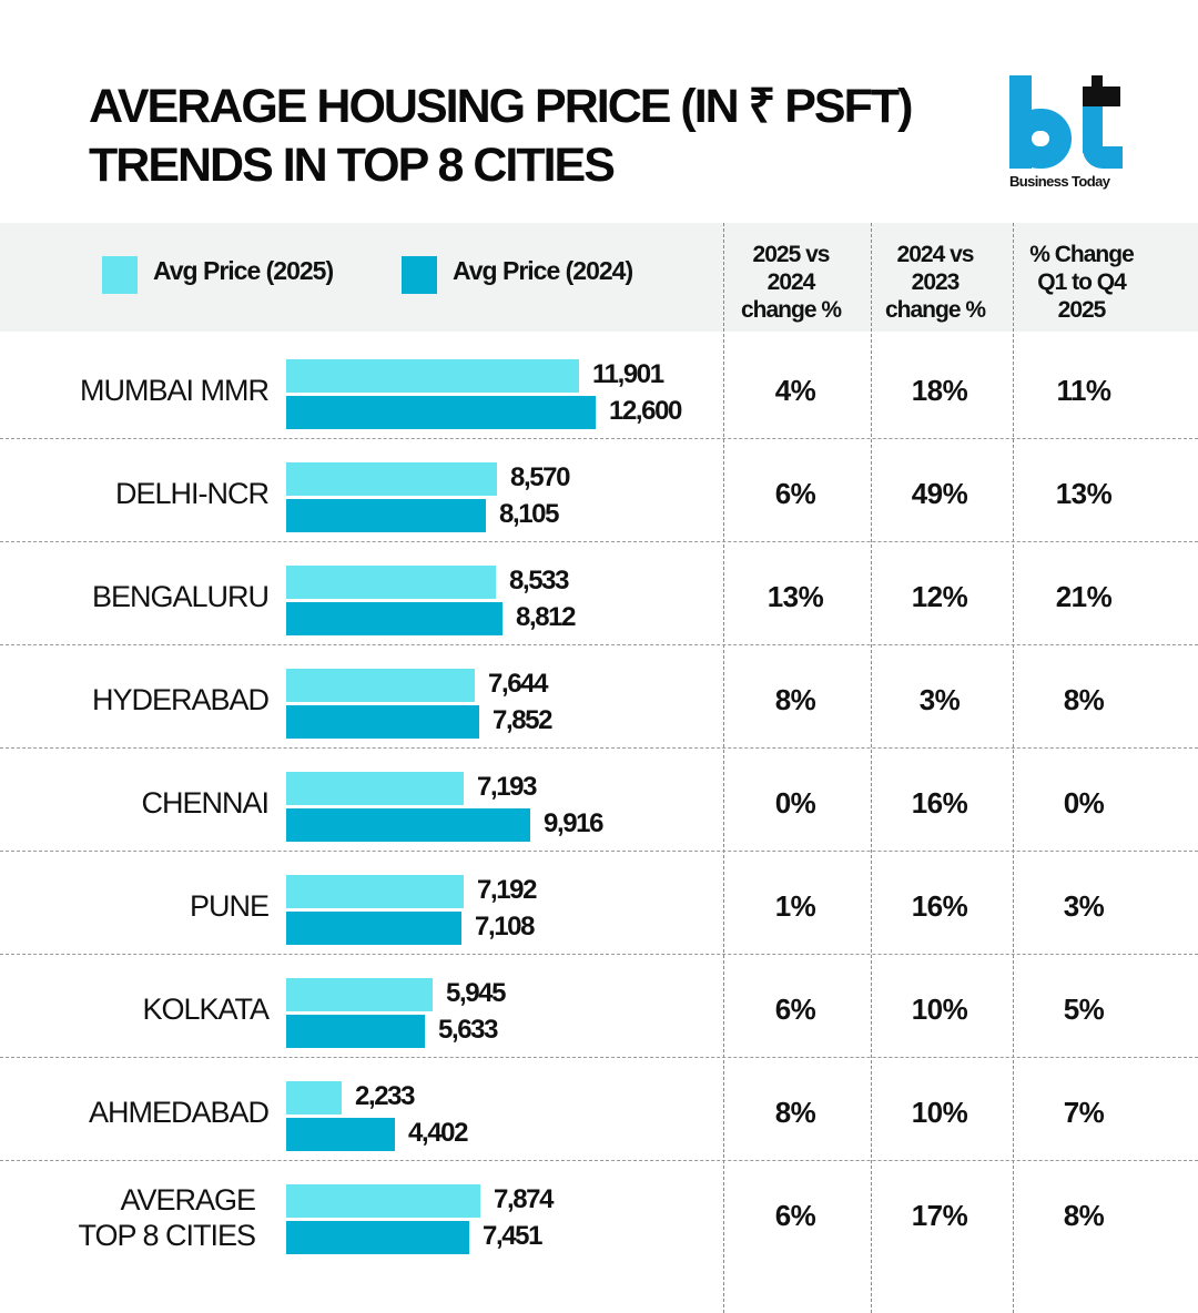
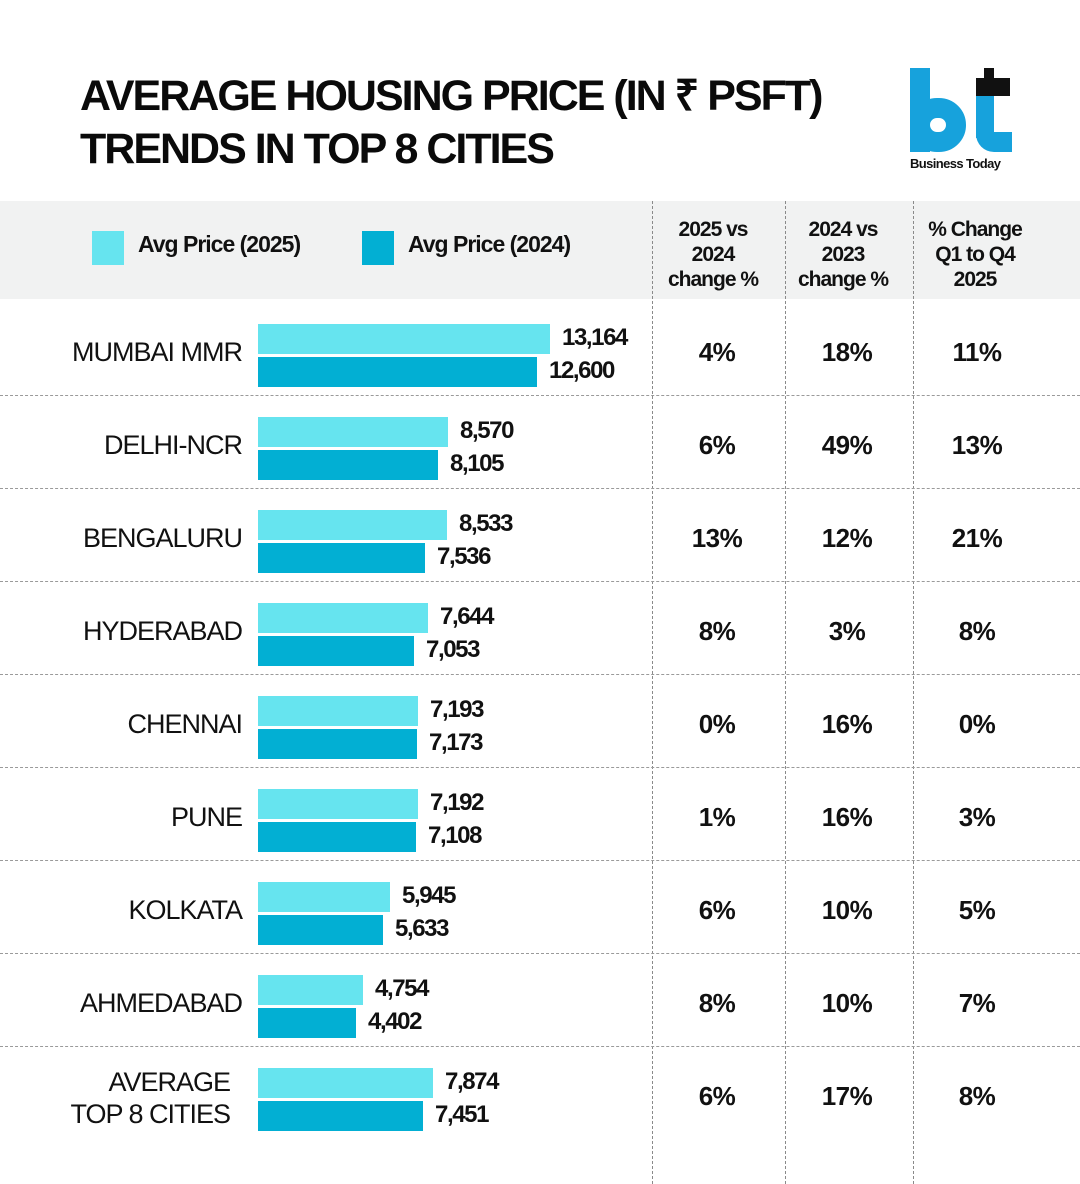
Avg Price (2025)/MUMBAI MMR: 11,901 -> 13,164
Avg Price (2024)/BENGALURU: 8,812 -> 7,536
Avg Price (2024)/HYDERABAD: 7,852 -> 7,053
Avg Price (2024)/CHENNAI: 9,916 -> 7,173
Avg Price (2025)/AHMEDABAD: 2,233 -> 4,754
